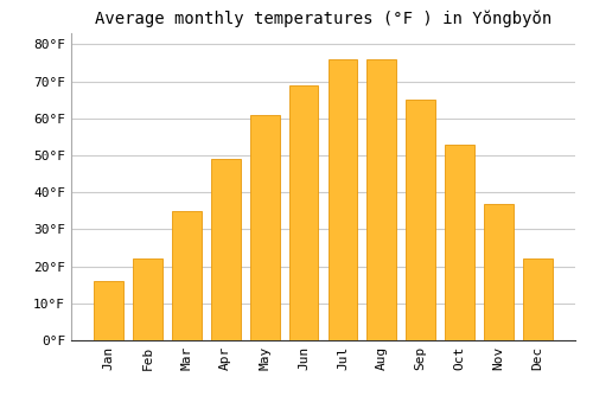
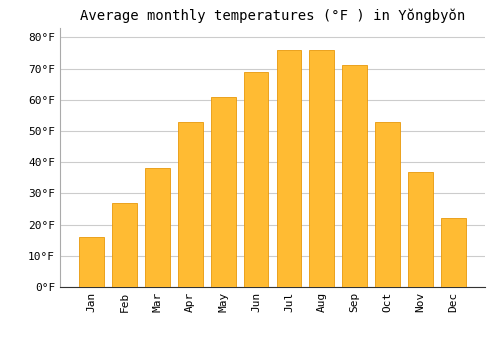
Feb: 22°F -> 27°F
Mar: 35°F -> 38°F
Apr: 49°F -> 53°F
Sep: 65°F -> 71°F
